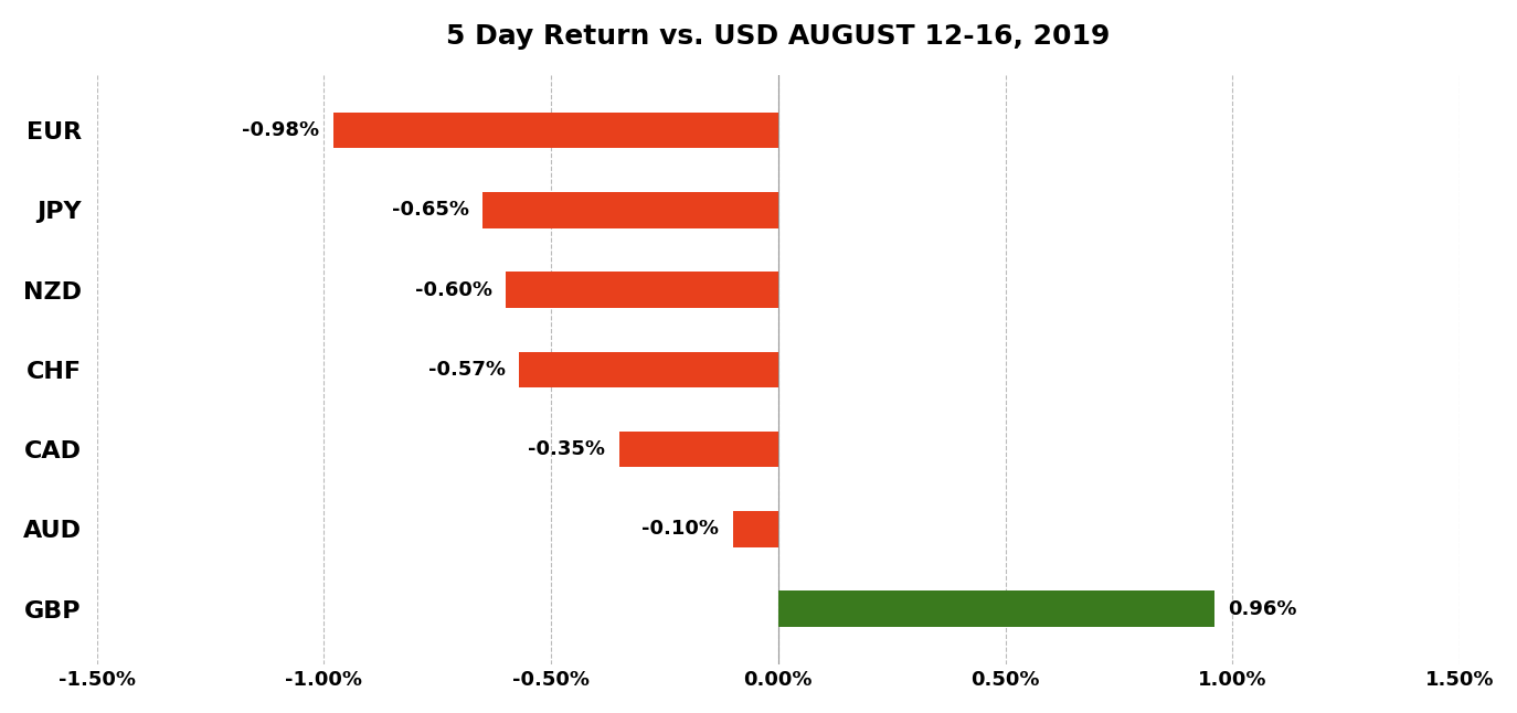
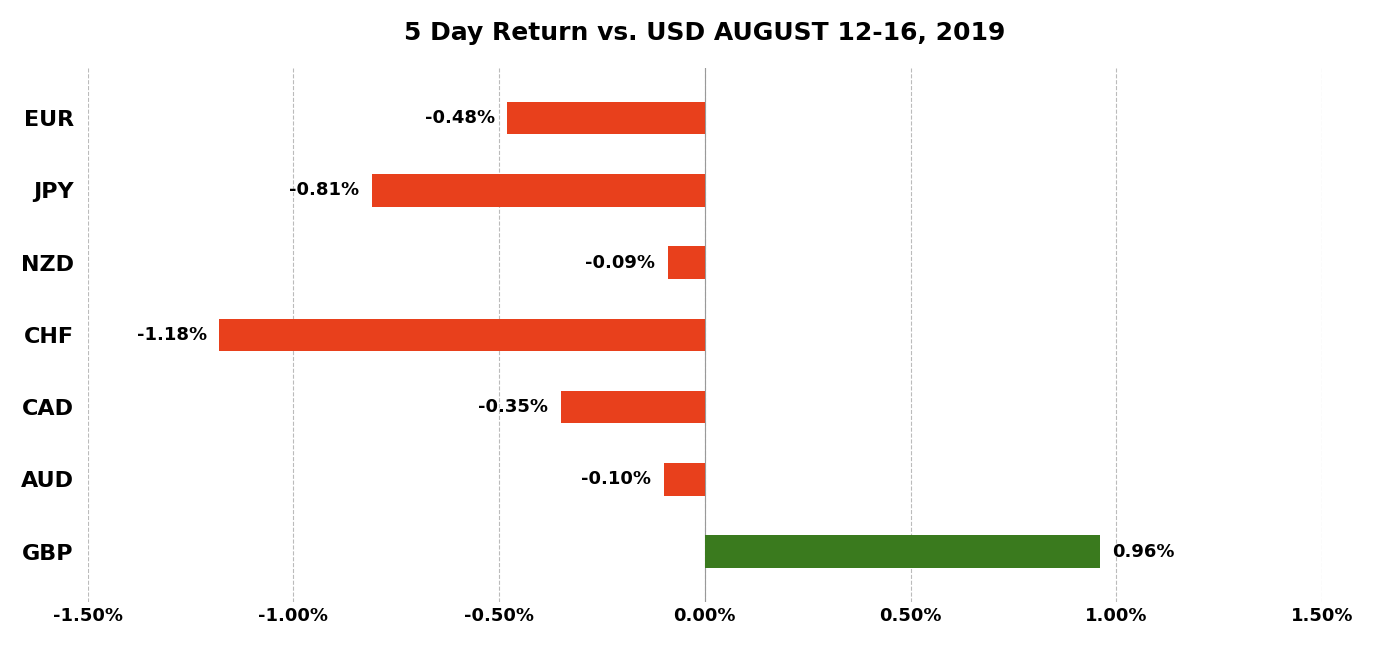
EUR: -0.98% -> -0.48%
JPY: -0.65% -> -0.81%
NZD: -0.60% -> -0.09%
CHF: -0.57% -> -1.18%
